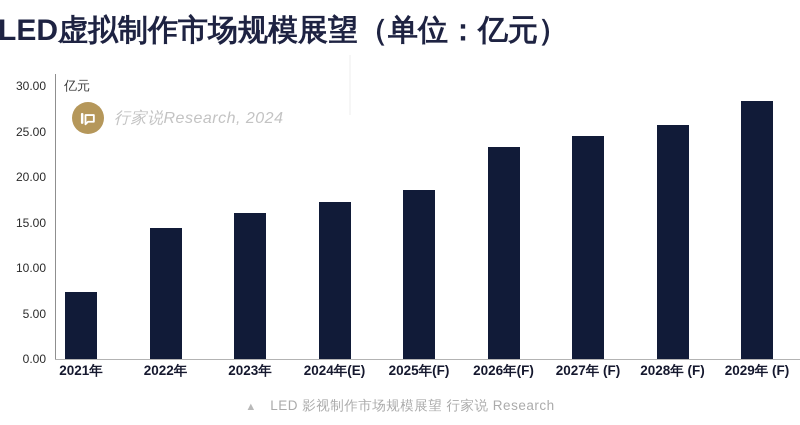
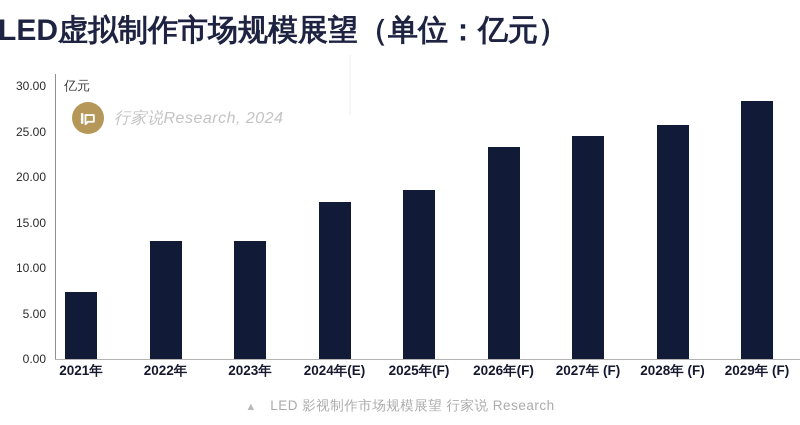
2022年: 14 -> 13
2023年: 16 -> 13
